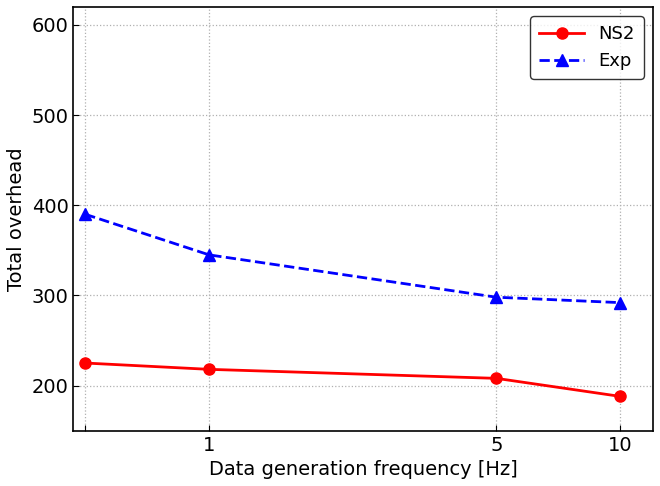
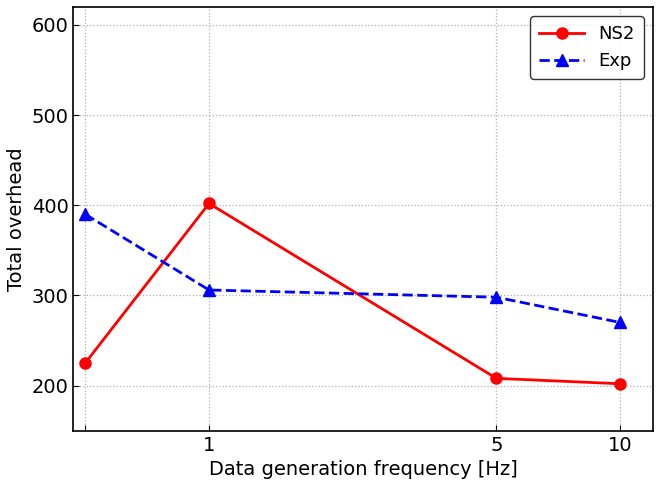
NS2/1: 218 -> 402
Exp/1: 345 -> 306
NS2/10: 188 -> 202
Exp/10: 292 -> 270
